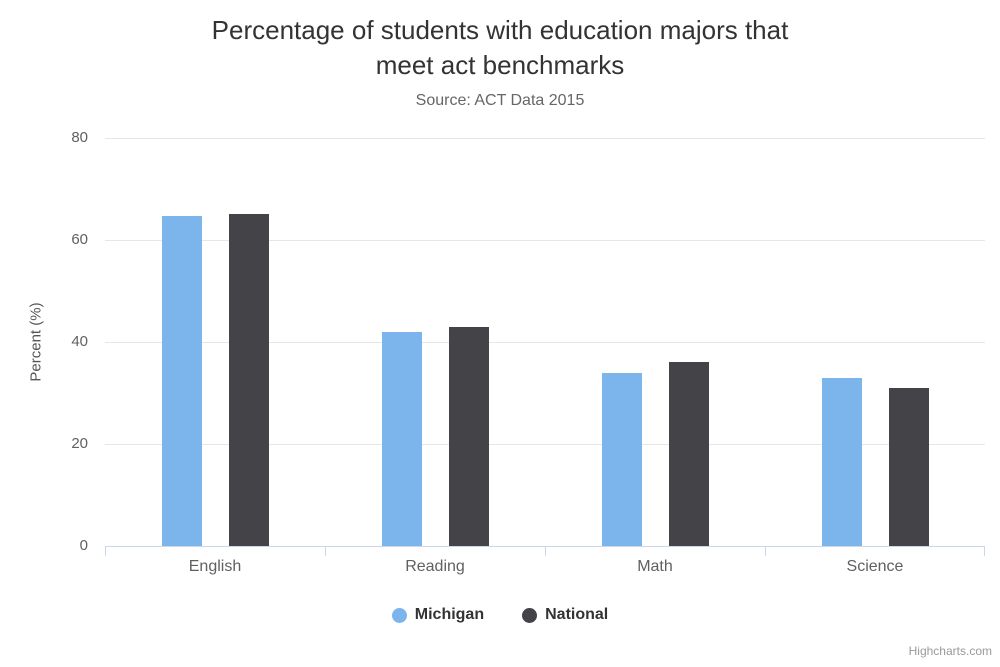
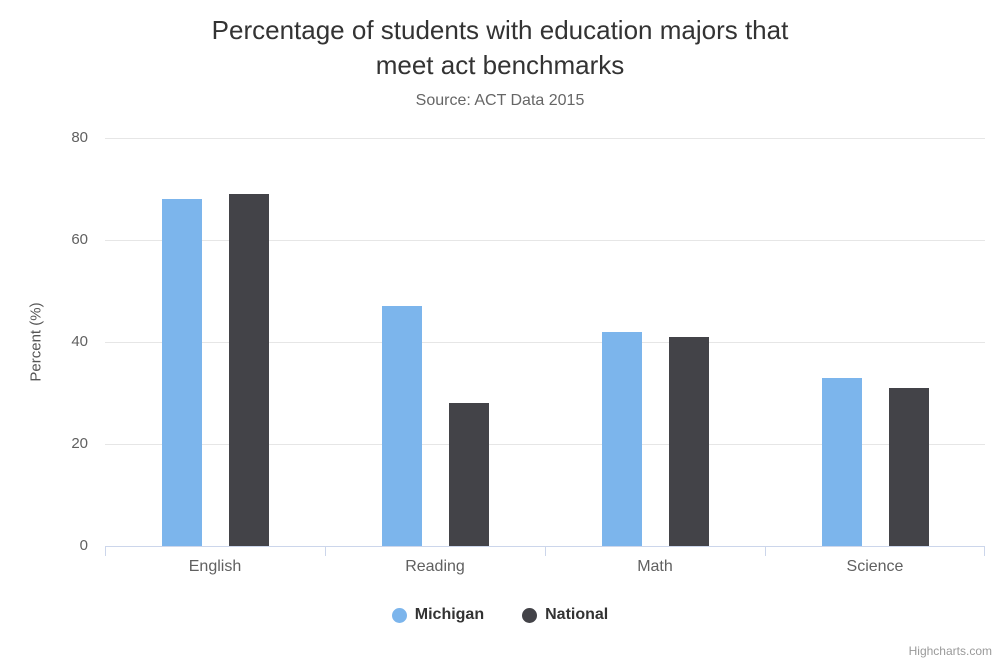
Michigan/English: 65 -> 68
National/English: 65 -> 69
Michigan/Reading: 42 -> 47
National/Reading: 43 -> 28
Michigan/Math: 34 -> 42
National/Math: 36 -> 41
